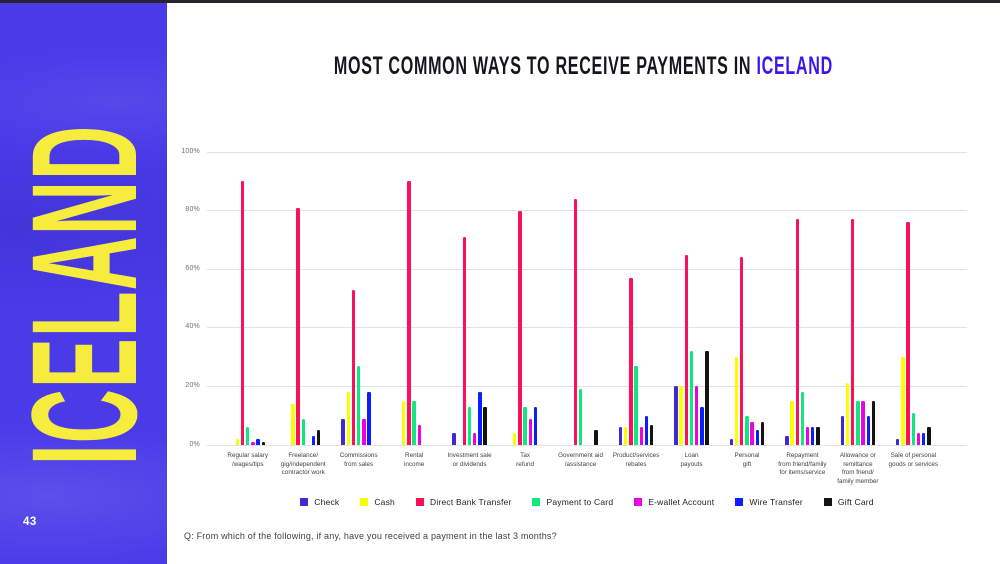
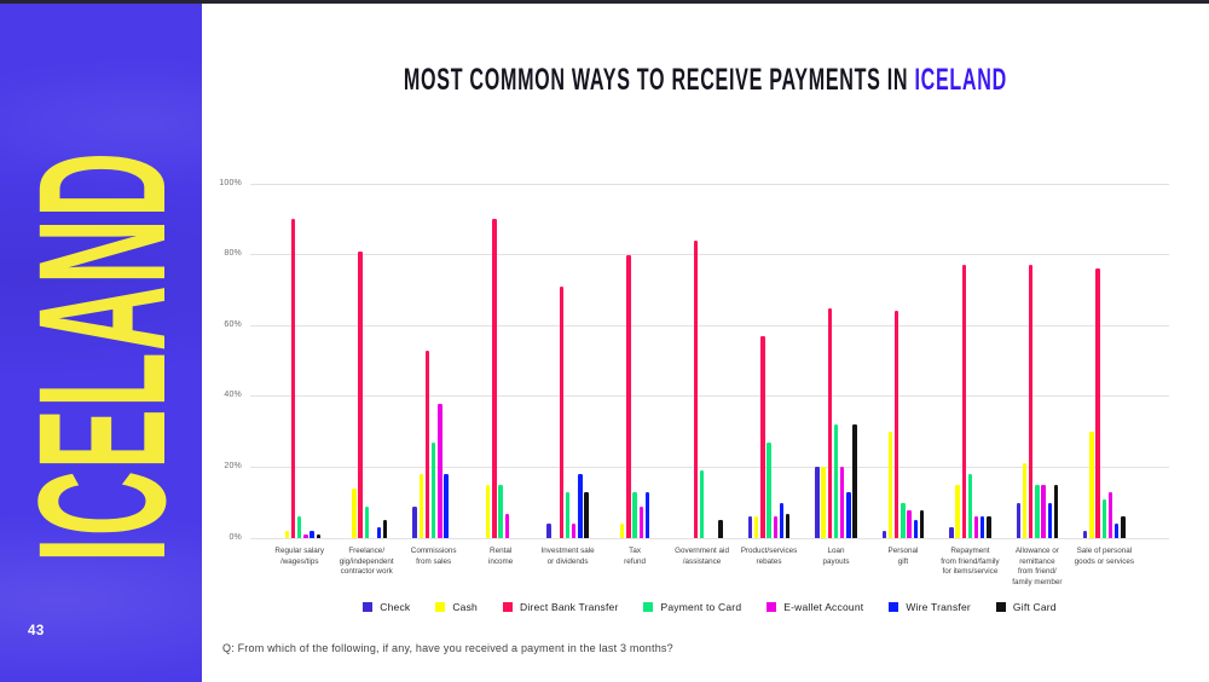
E-wallet Account/Commissions from sales: 9% -> 38%
E-wallet Account/Sale of personal goods or services: 4% -> 13%
